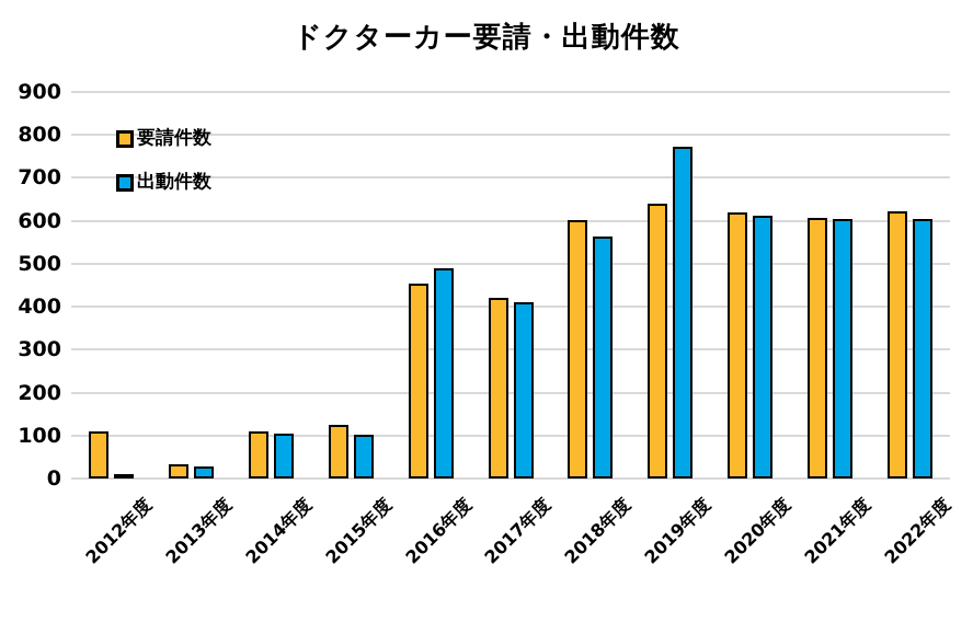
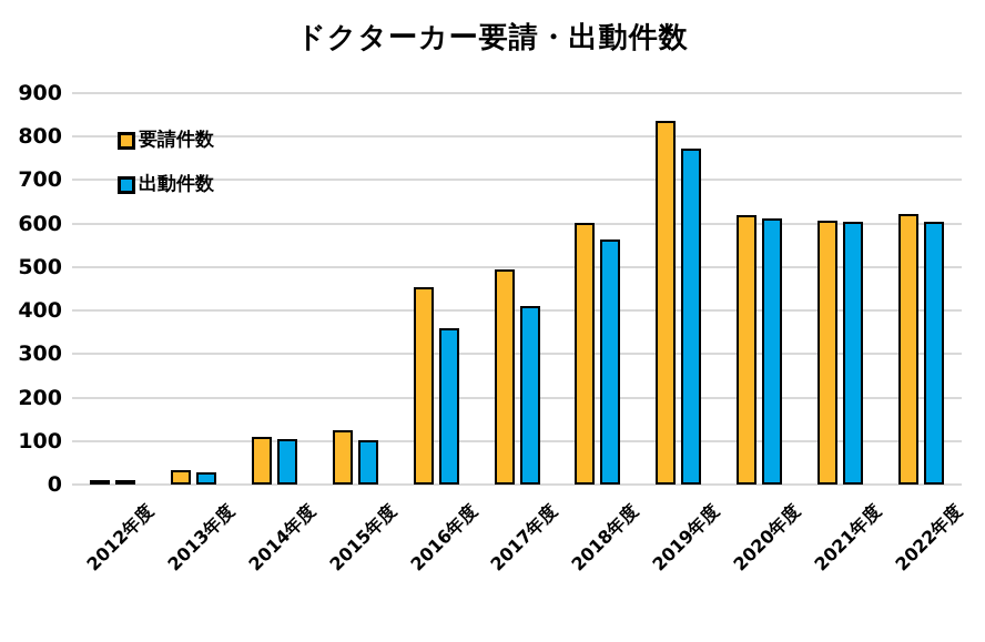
要請件数/2012年度: 110 -> 10
出動件数/2016年度: 490 -> 360
要請件数/2017年度: 420 -> 490
要請件数/2019年度: 640 -> 840
